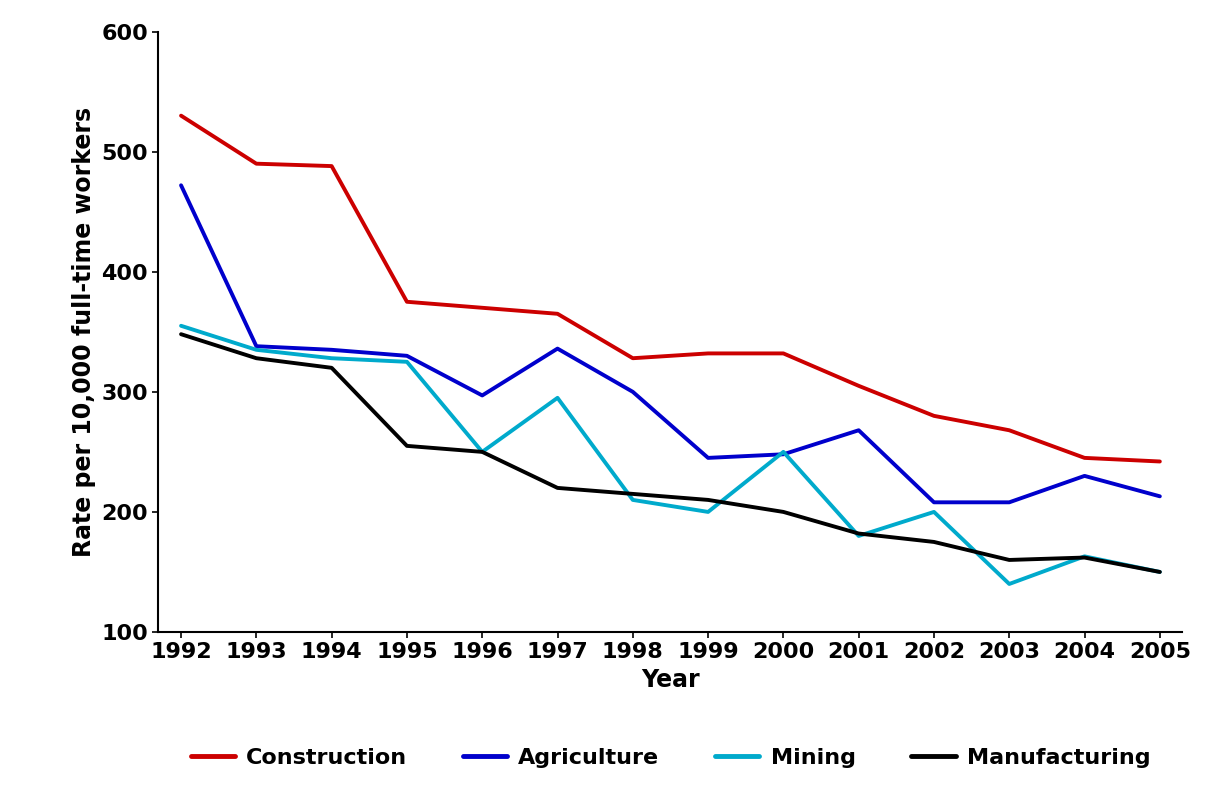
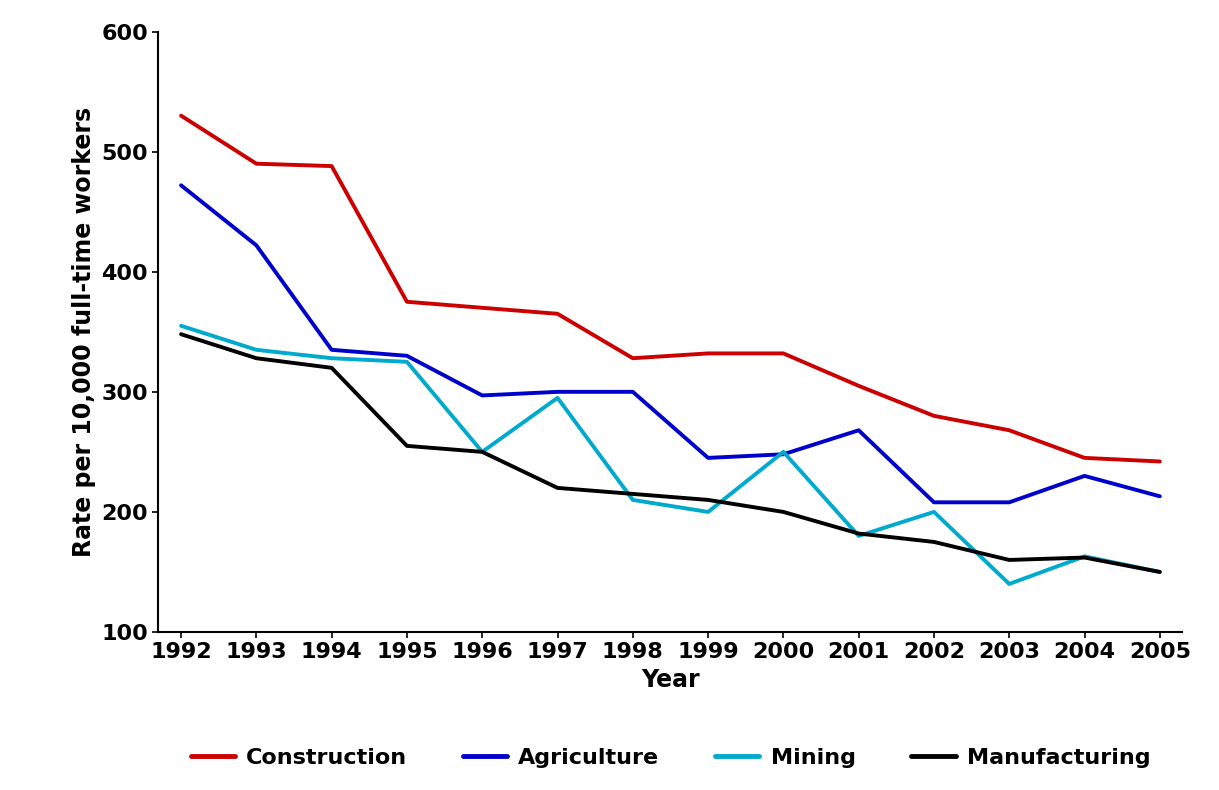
Agriculture/1993: 338 -> 422
Agriculture/1997: 336 -> 300
